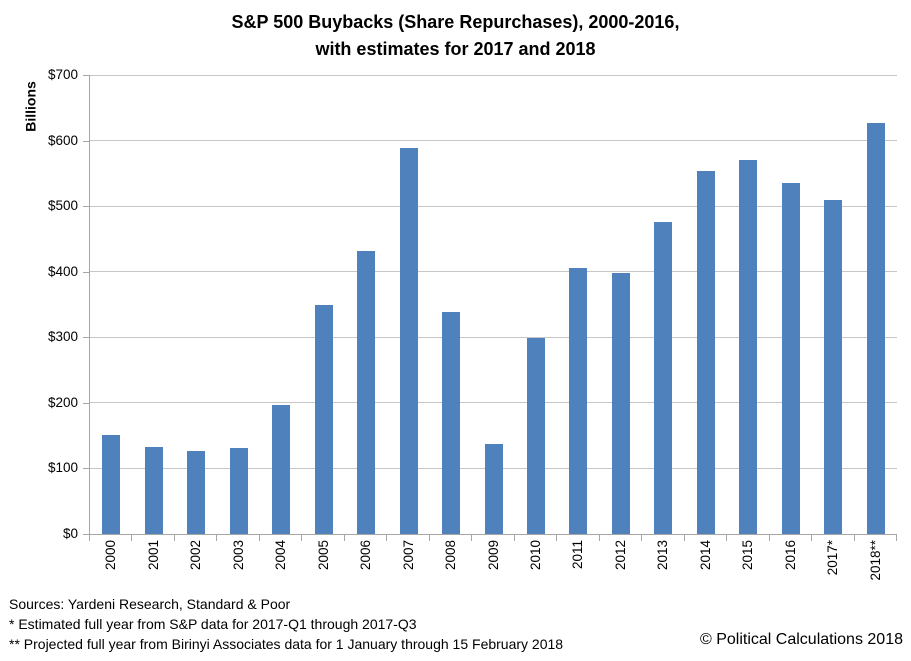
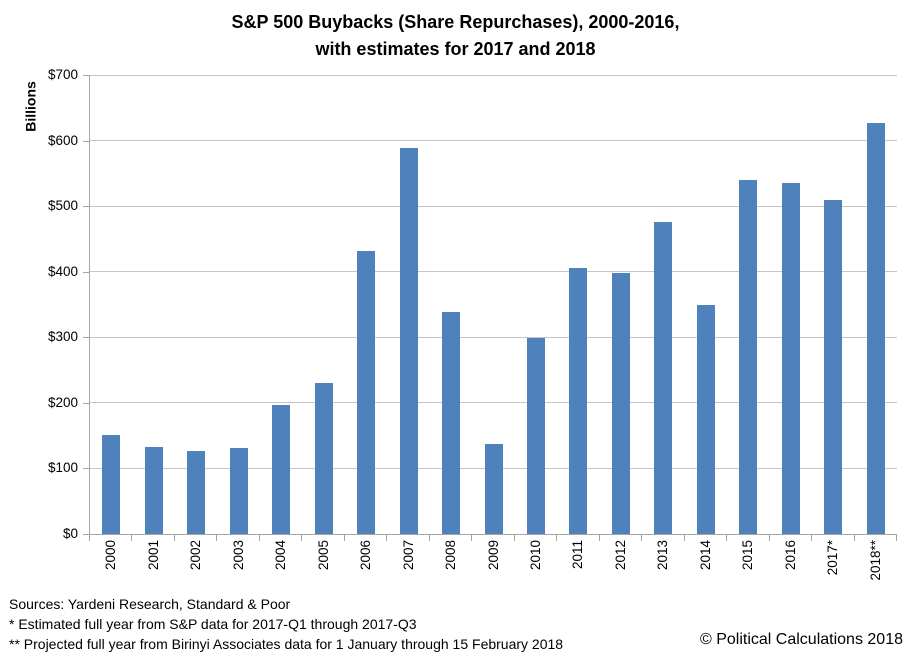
2005: $350 -> $230
2014: $550 -> $350
2015: $570 -> $540
